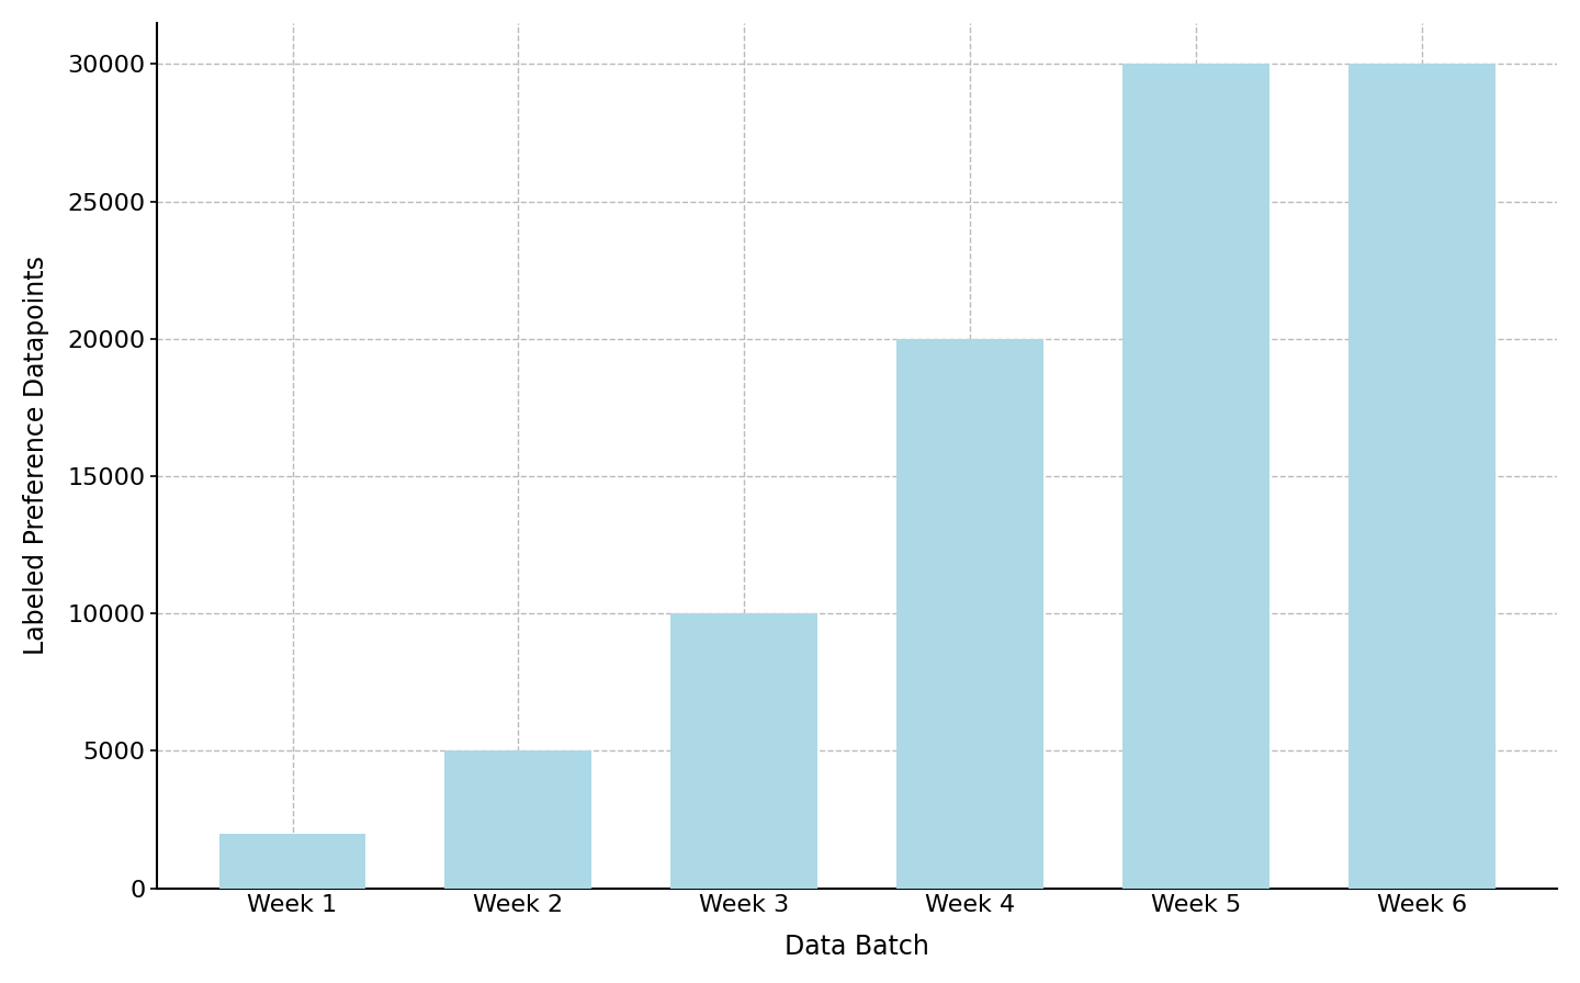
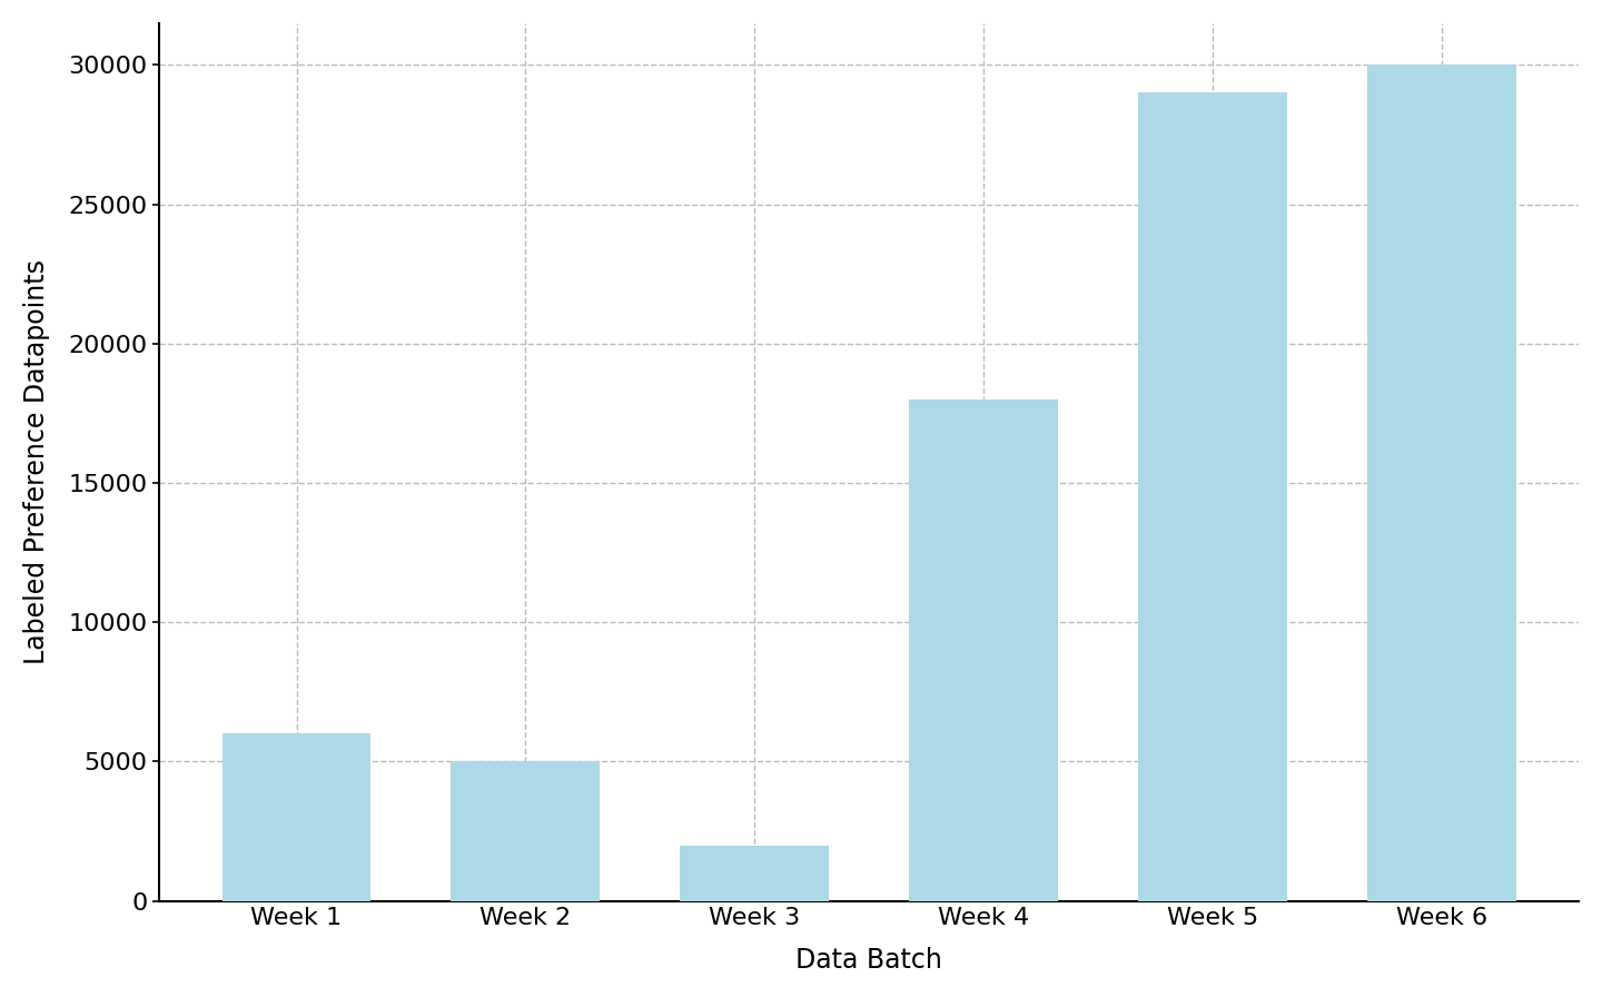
Week 1: 2000 -> 6000
Week 3: 10000 -> 2000
Week 4: 20000 -> 18000
Week 5: 30000 -> 29000
